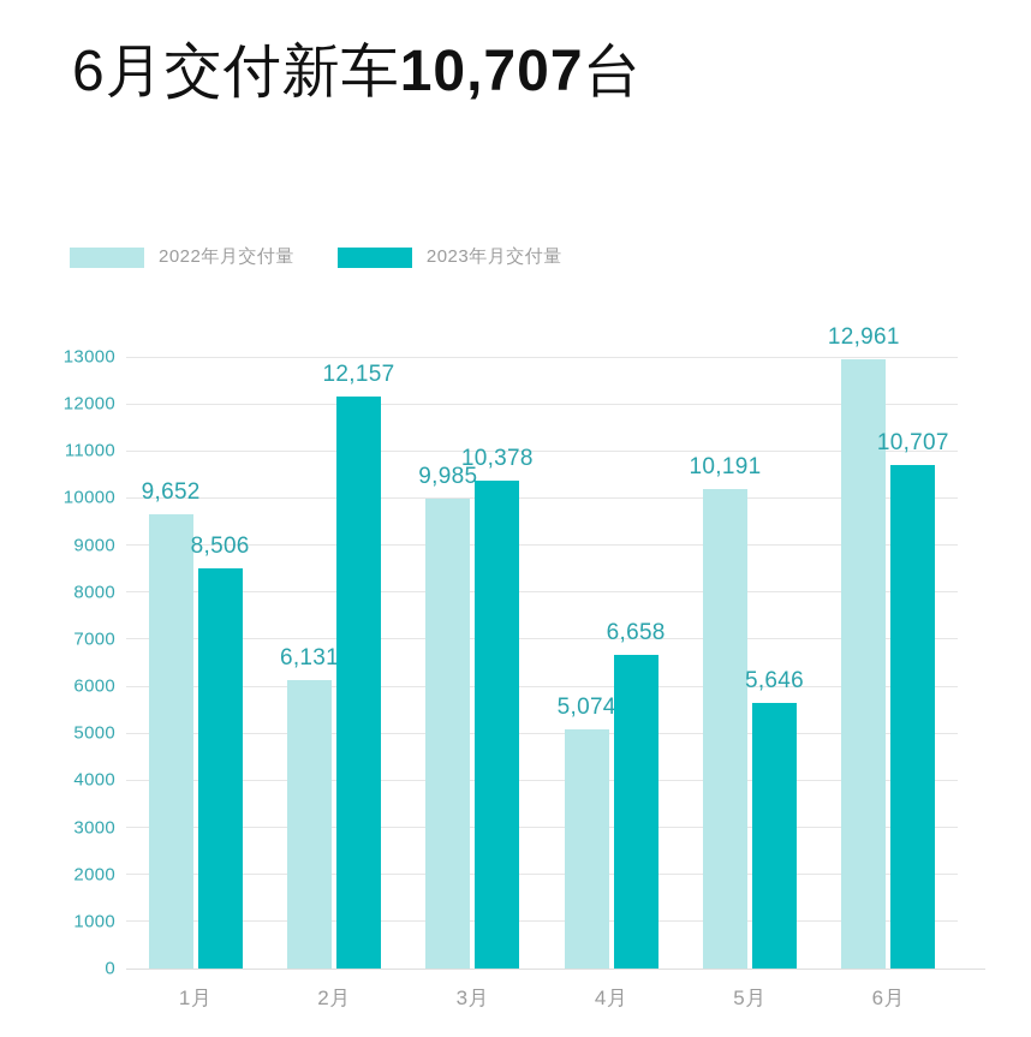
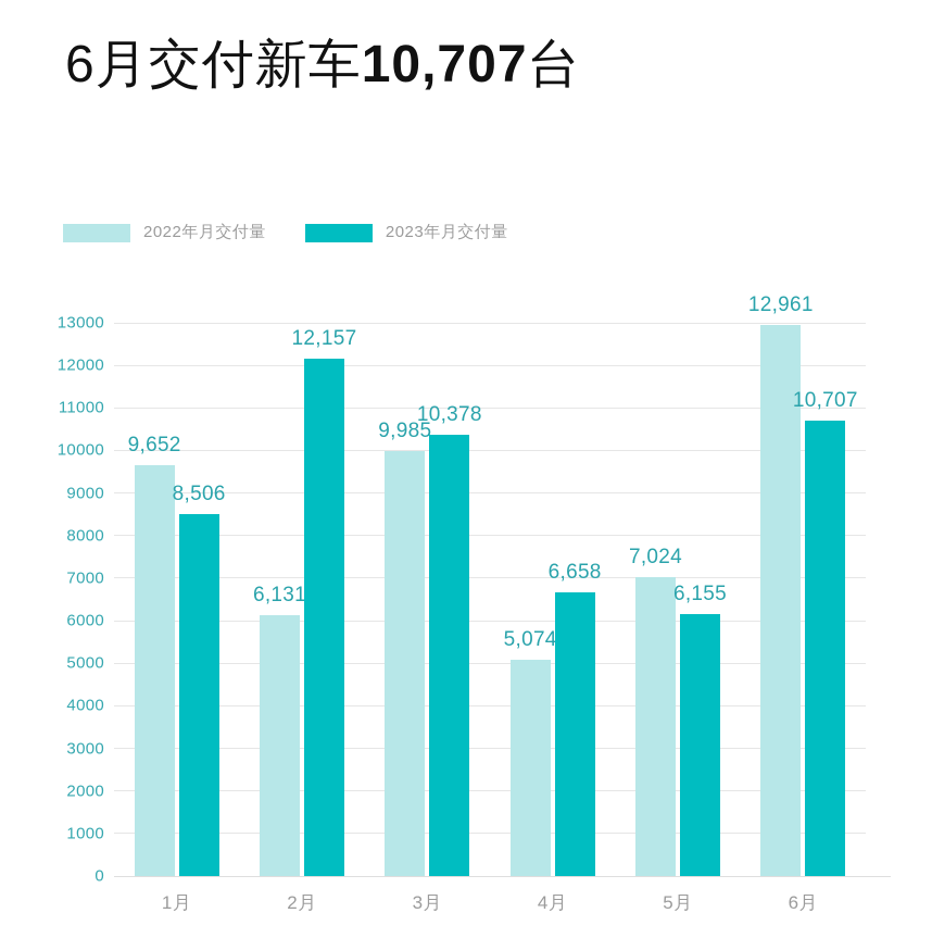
2022年月交付量/5月: 10,191 -> 7,024
2023年月交付量/5月: 5,646 -> 6,155
